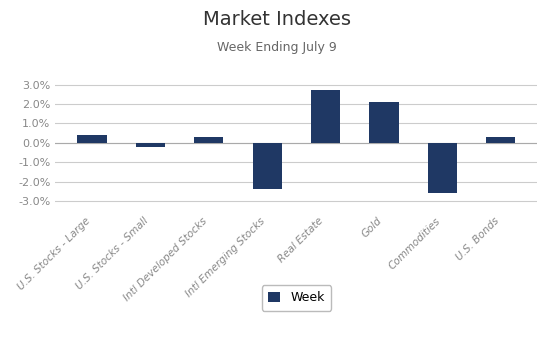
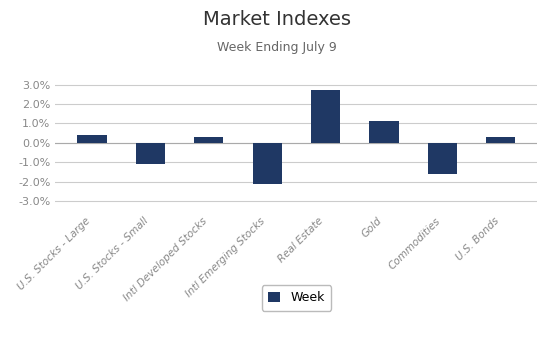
U.S. Stocks - Small: -0.2% -> -1.1%
Intl Emerging Stocks: -2.4% -> -2.1%
Gold: 2.1% -> 1.1%
Commodities: -2.6% -> -1.6%
